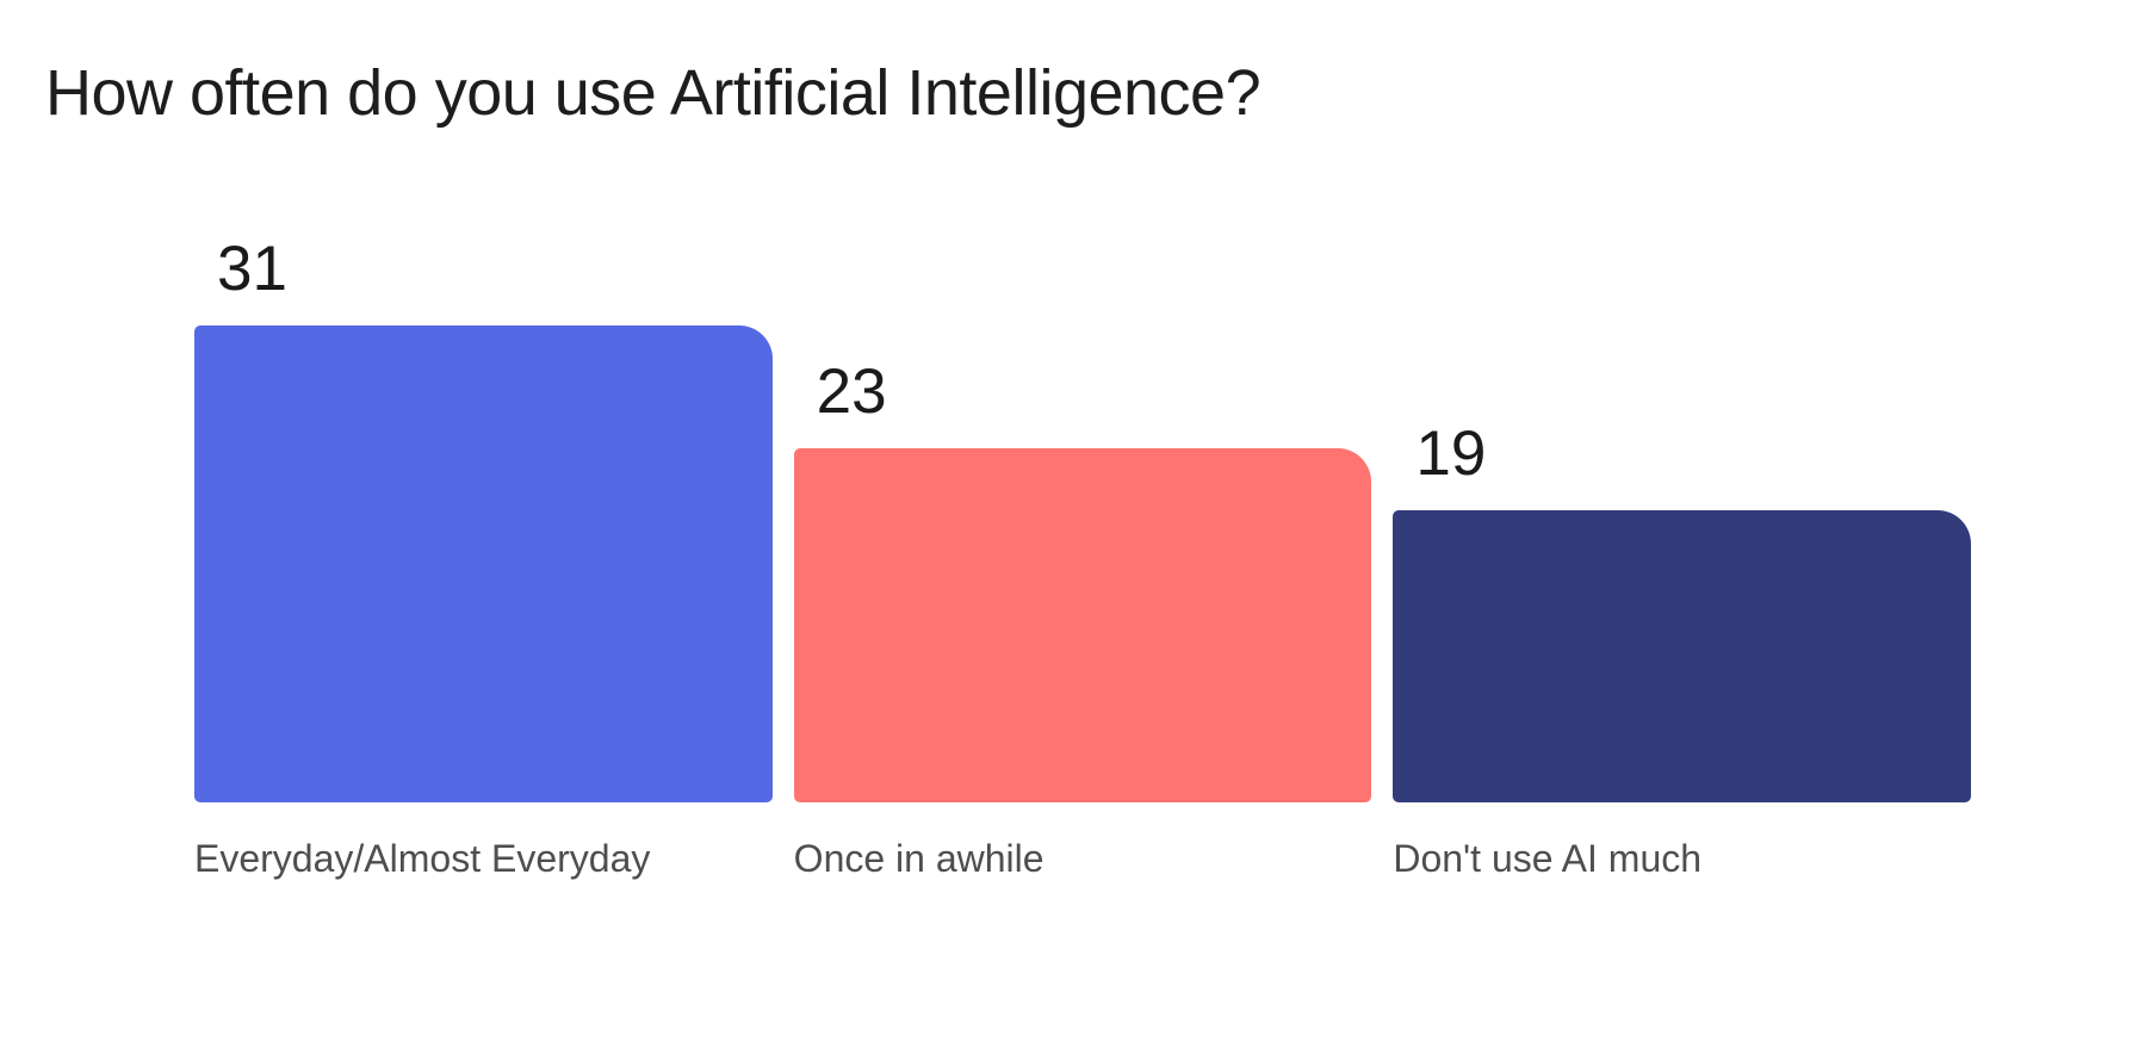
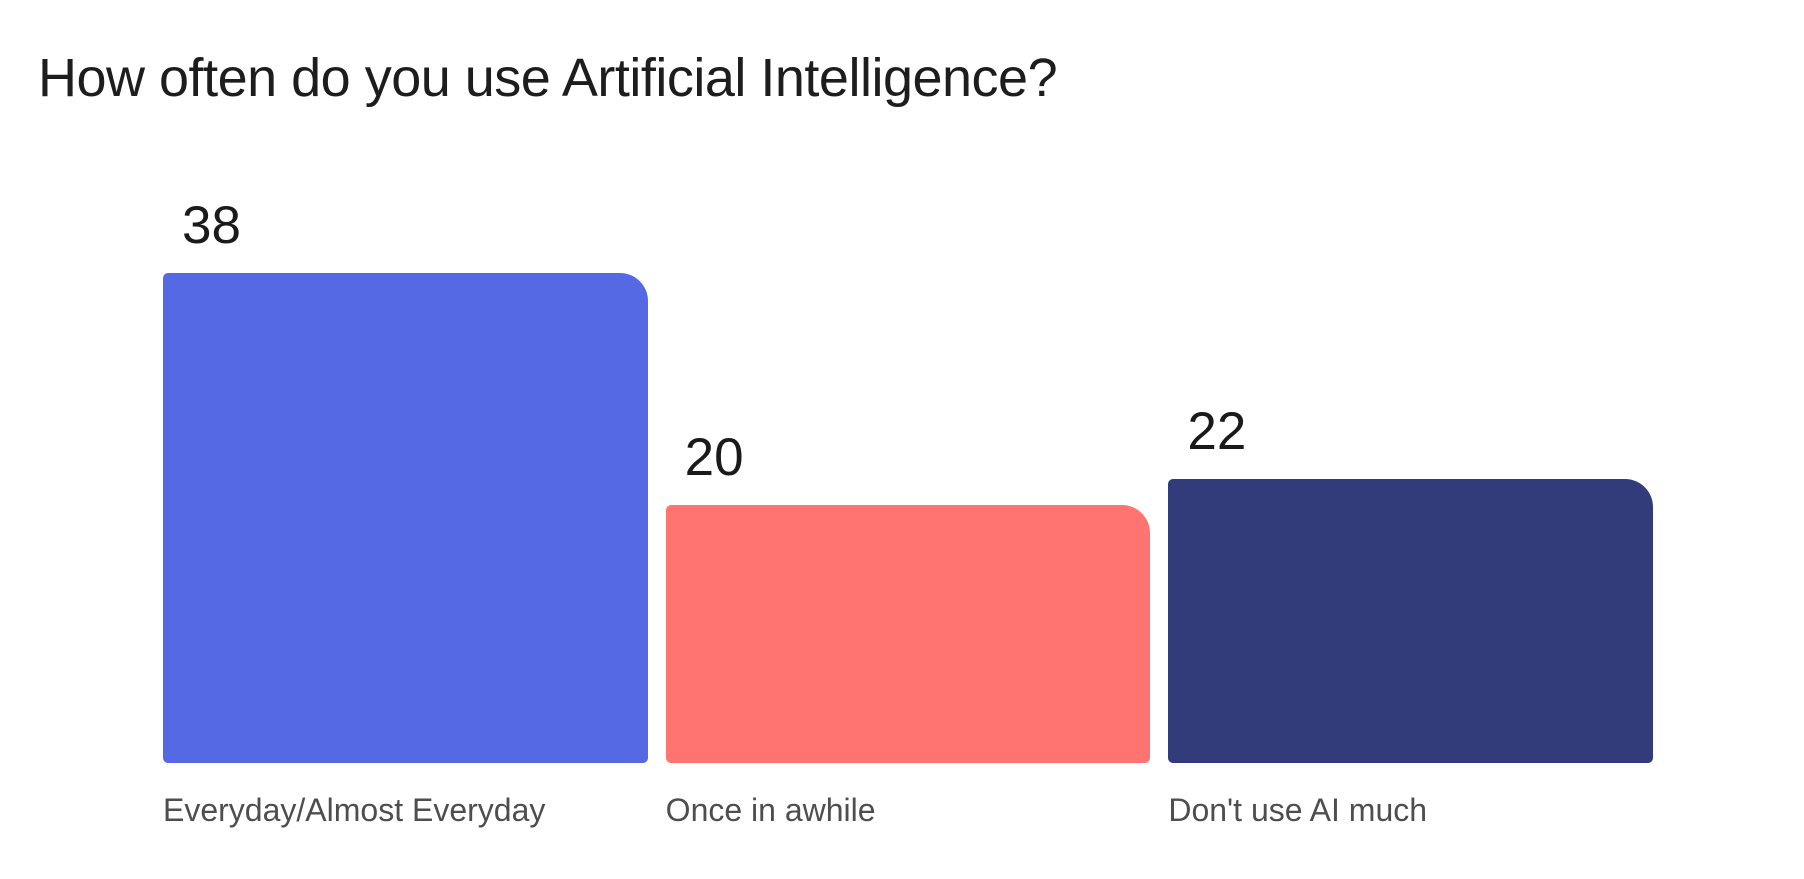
Everyday/Almost Everyday: 31 -> 38
Once in awhile: 23 -> 20
Don't use AI much: 19 -> 22
